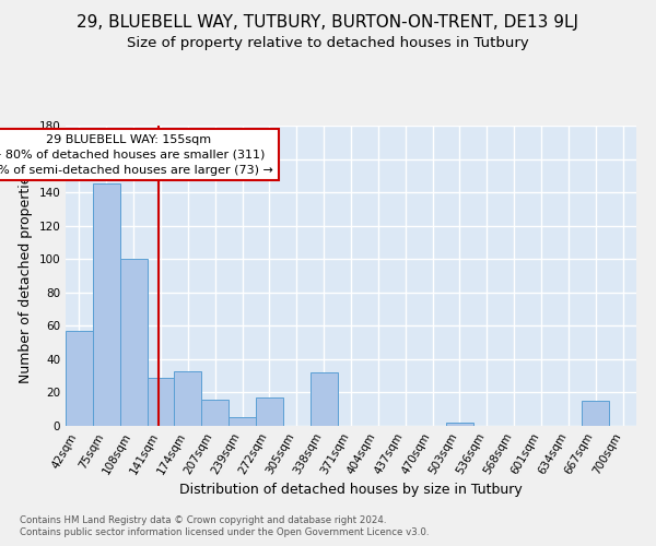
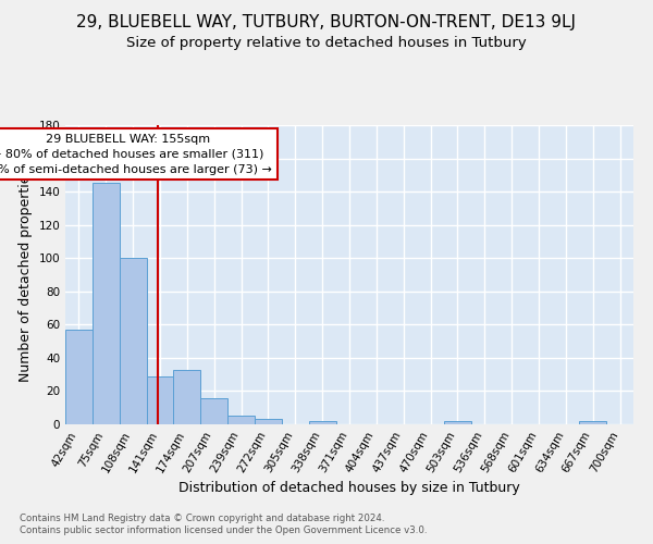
272sqm: 17 -> 3
338sqm: 32 -> 2
667sqm: 15 -> 2
